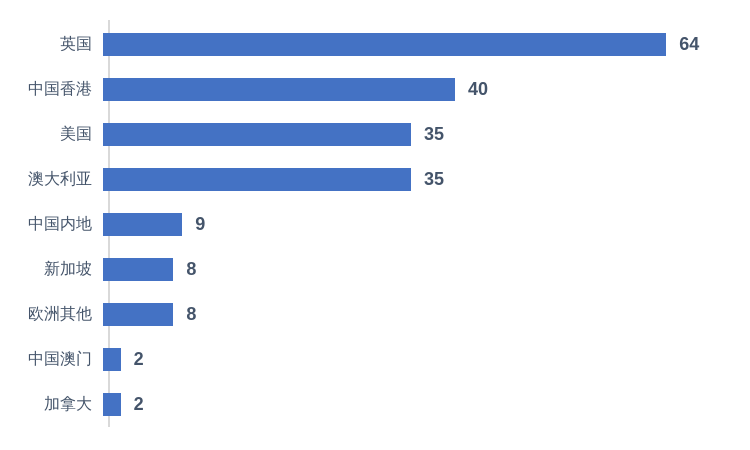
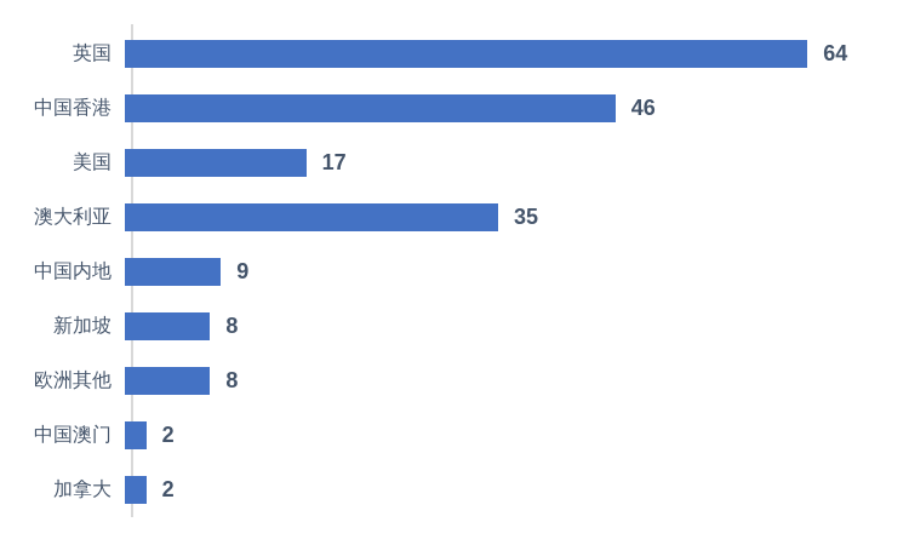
中国香港: 40 -> 46
美国: 35 -> 17
